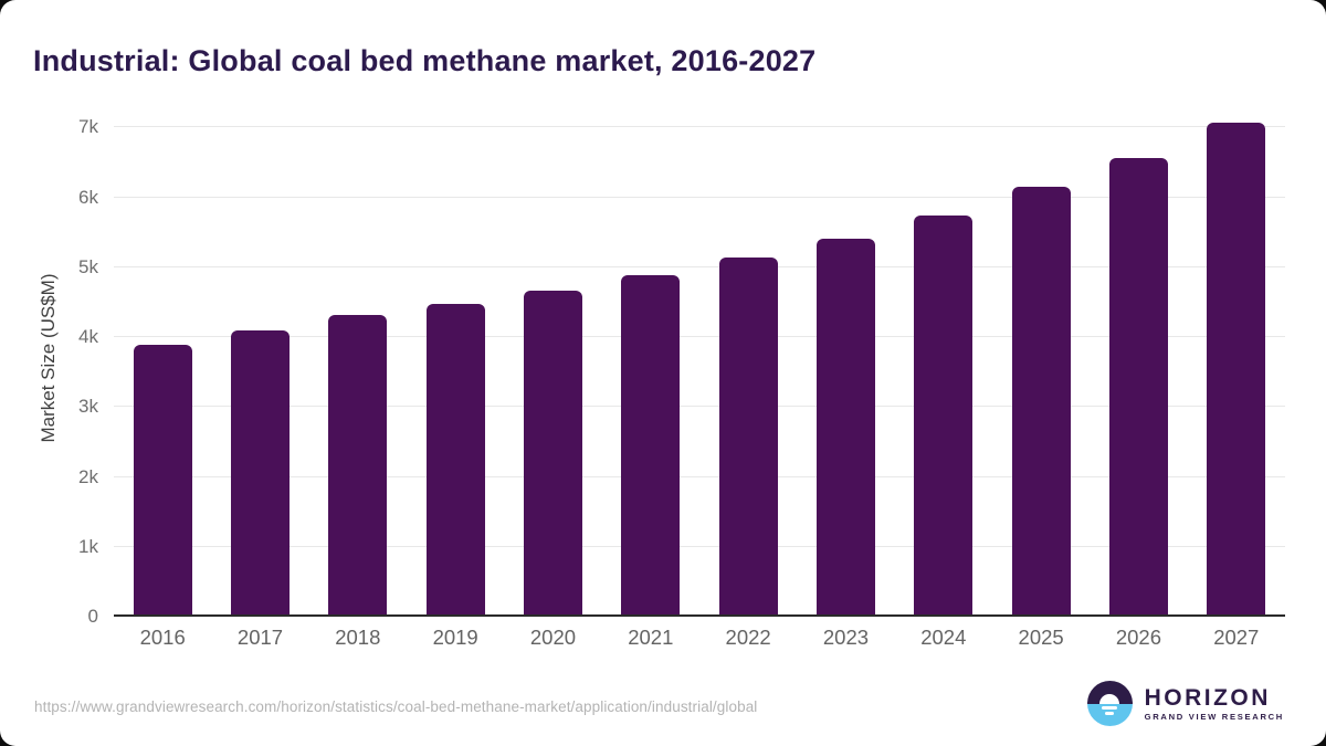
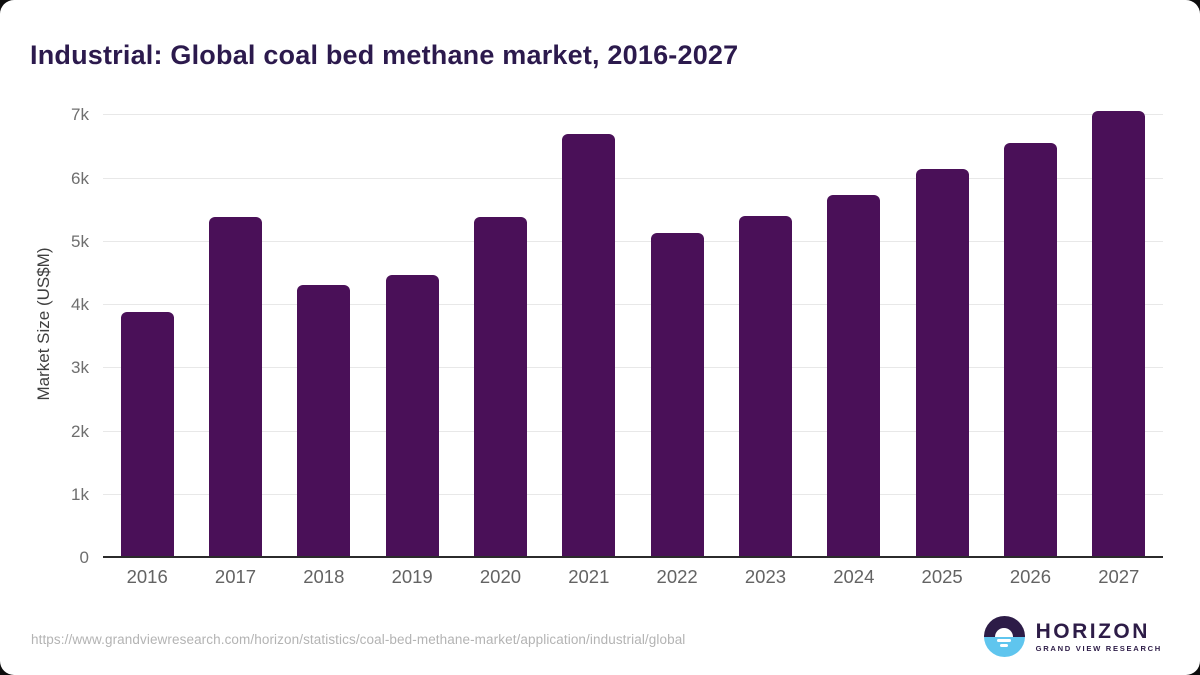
2017: 4.1k -> 5.4k
2020: 4.7k -> 5.4k
2021: 4.9k -> 6.7k
